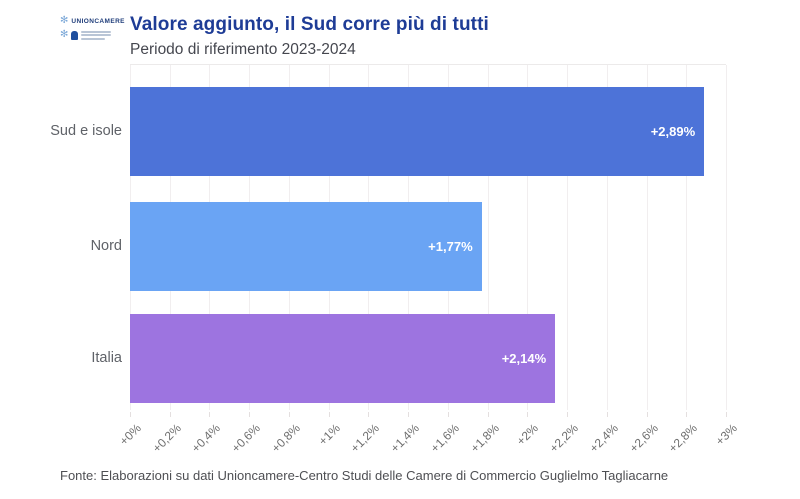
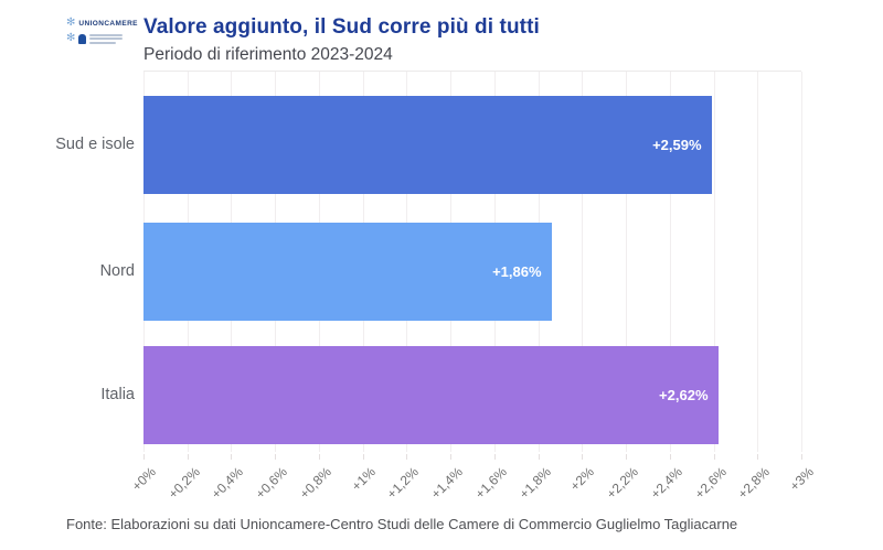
Sud e isole: +2,89% -> +2,59%
Nord: +1,77% -> +1,86%
Italia: +2,14% -> +2,62%
